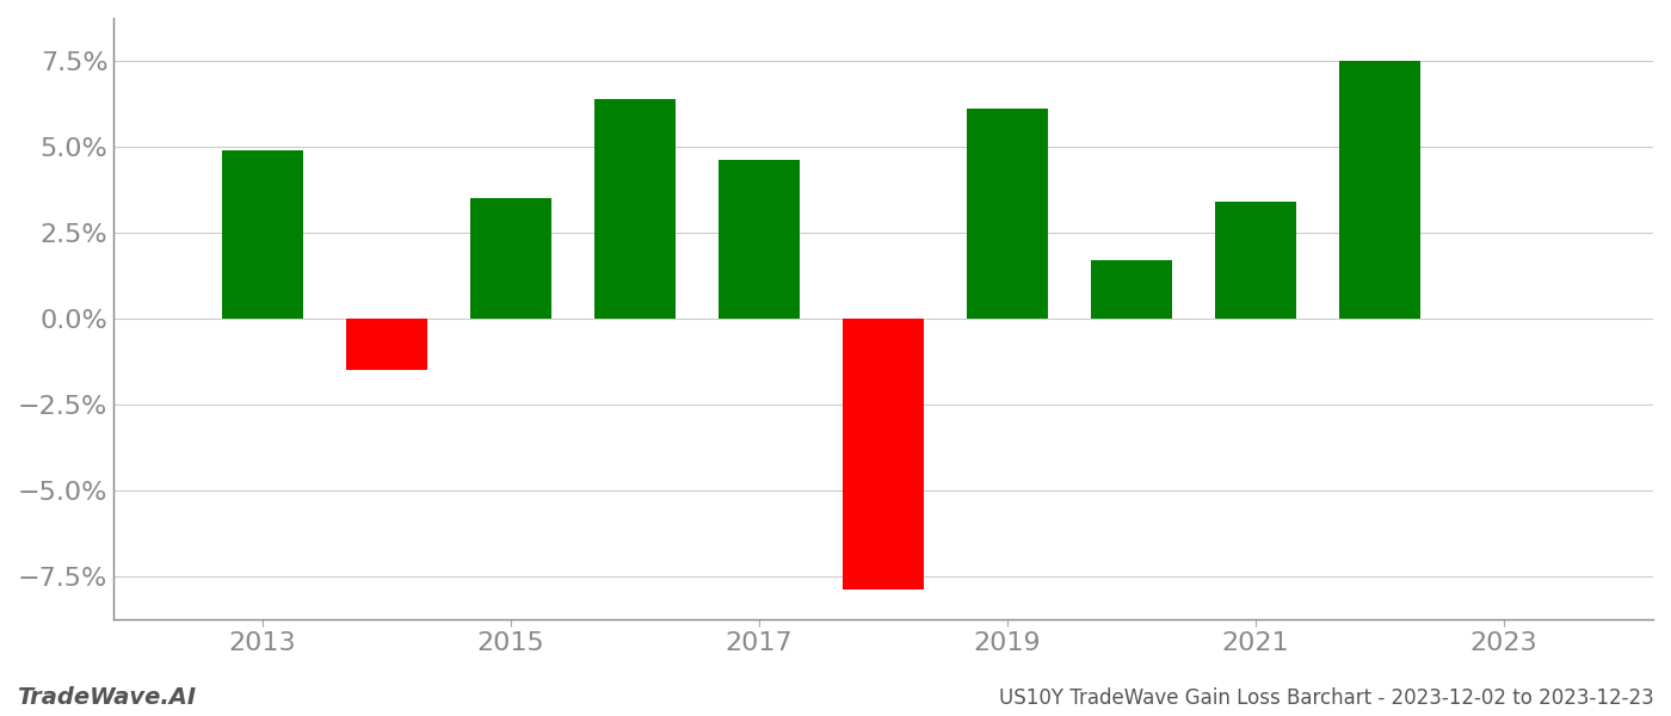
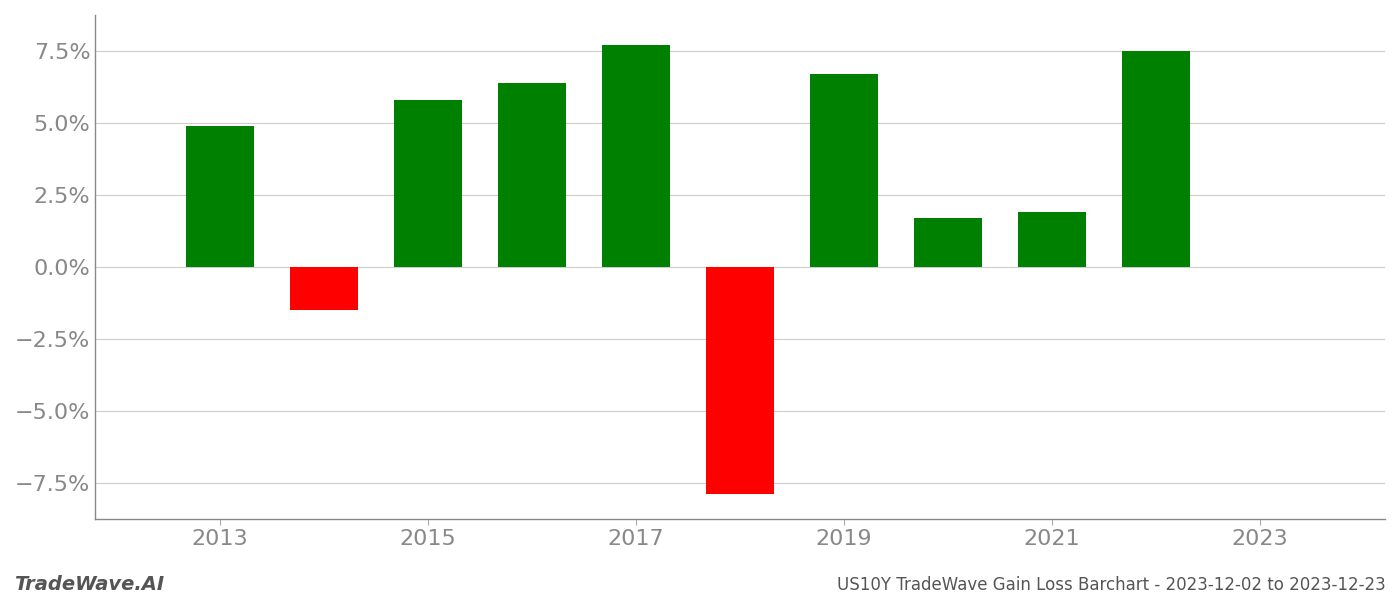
2015: 3.5% -> 5.8%
2017: 4.6% -> 7.7%
2019: 6.1% -> 6.7%
2021: 3.4% -> 1.9%
